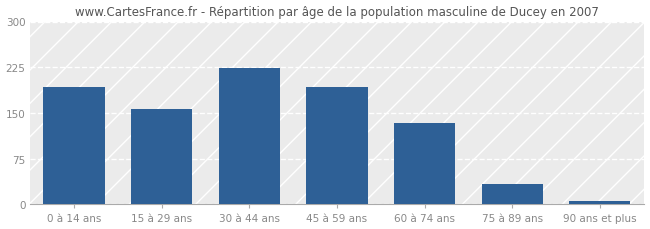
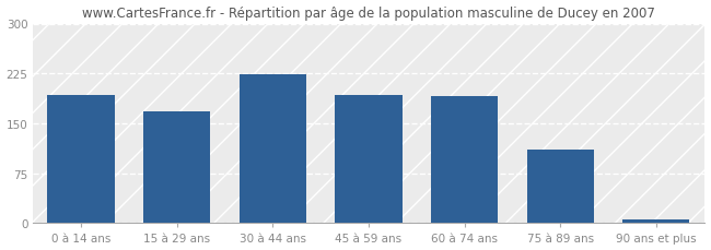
15 à 29 ans: 156 -> 168
60 à 74 ans: 134 -> 191
75 à 89 ans: 34 -> 110
